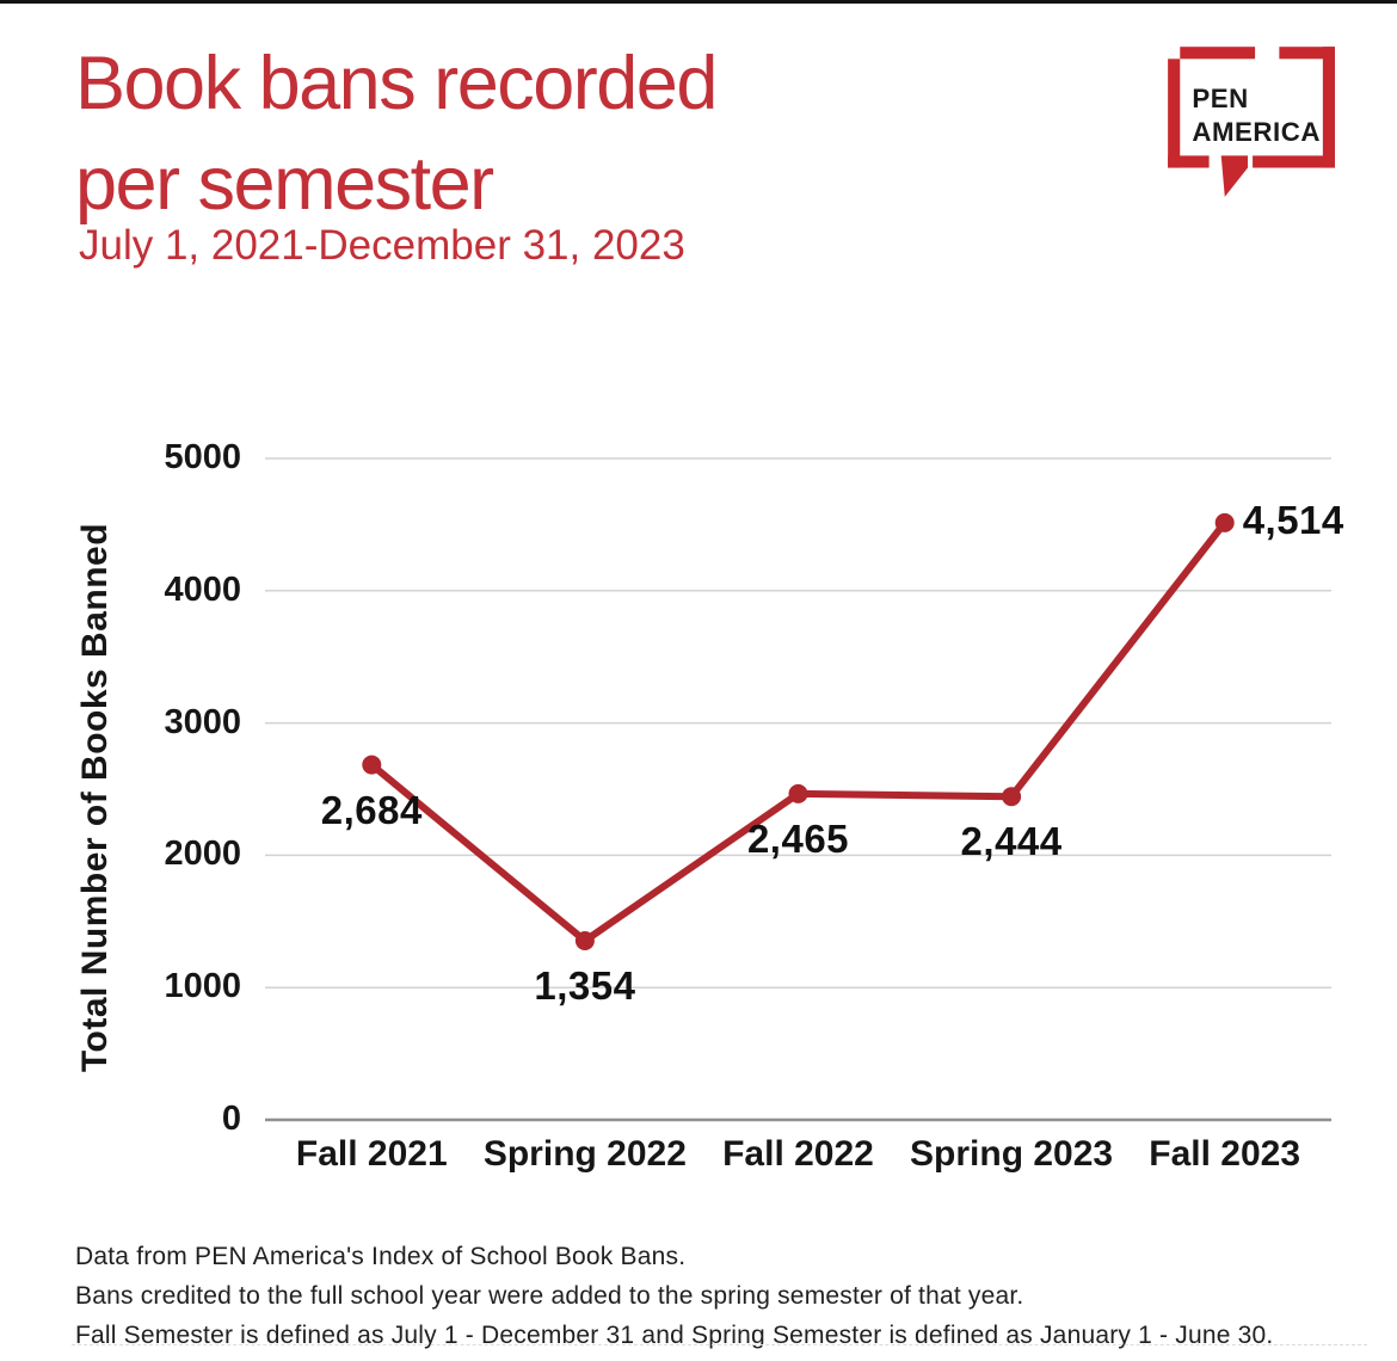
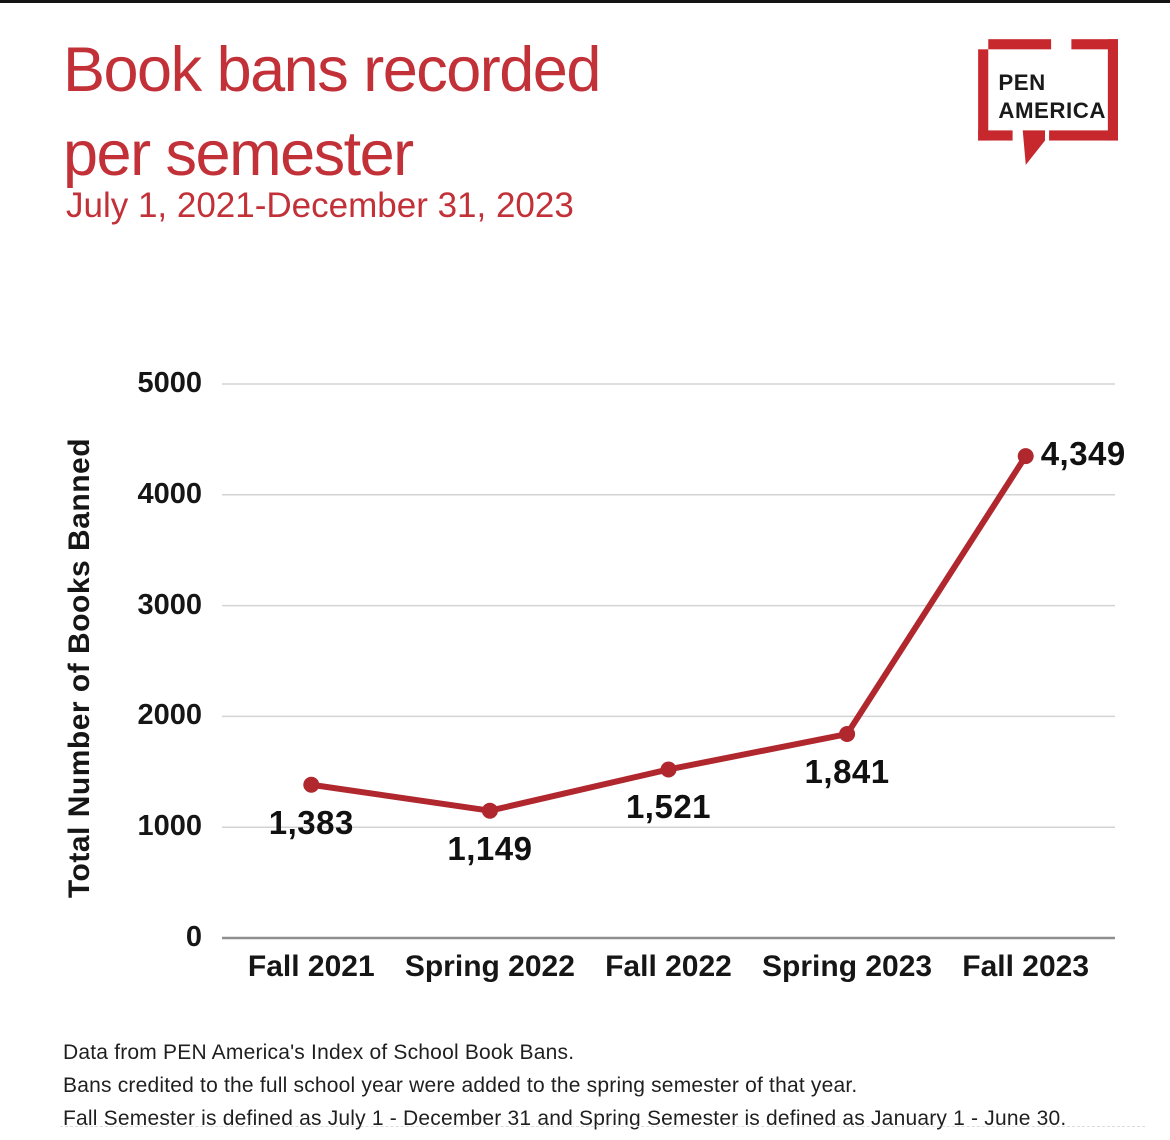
Fall 2021: 2,684 -> 1,383
Spring 2022: 1,354 -> 1,149
Fall 2022: 2,465 -> 1,521
Spring 2023: 2,444 -> 1,841
Fall 2023: 4,514 -> 4,349
